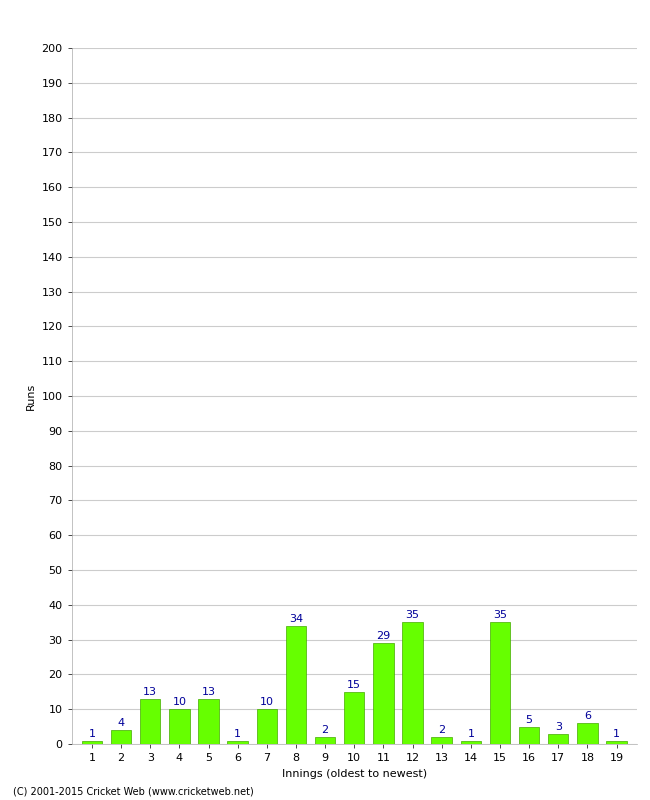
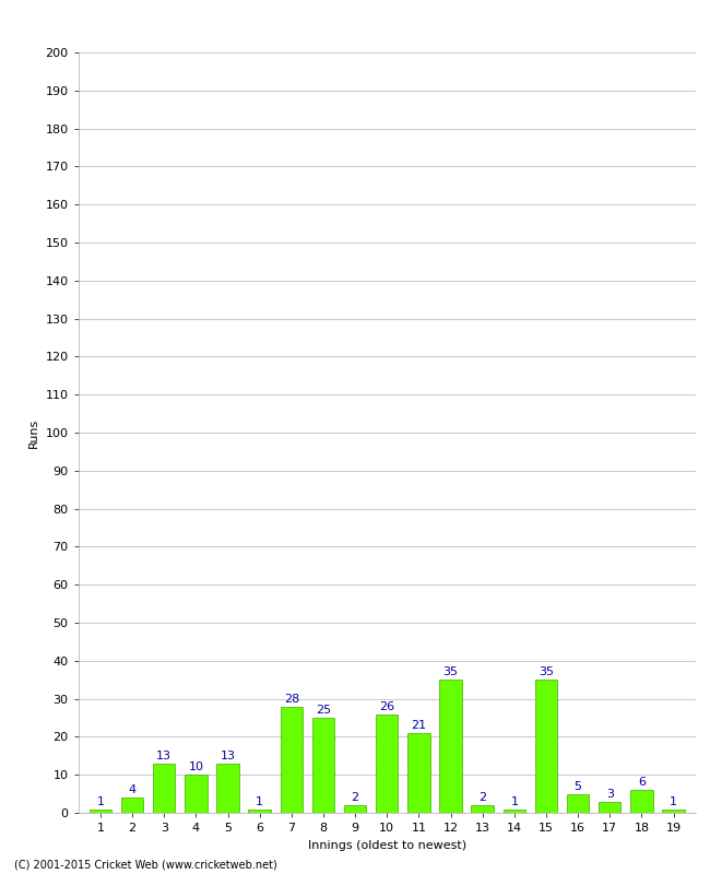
7: 10 -> 28
8: 34 -> 25
10: 15 -> 26
11: 29 -> 21
